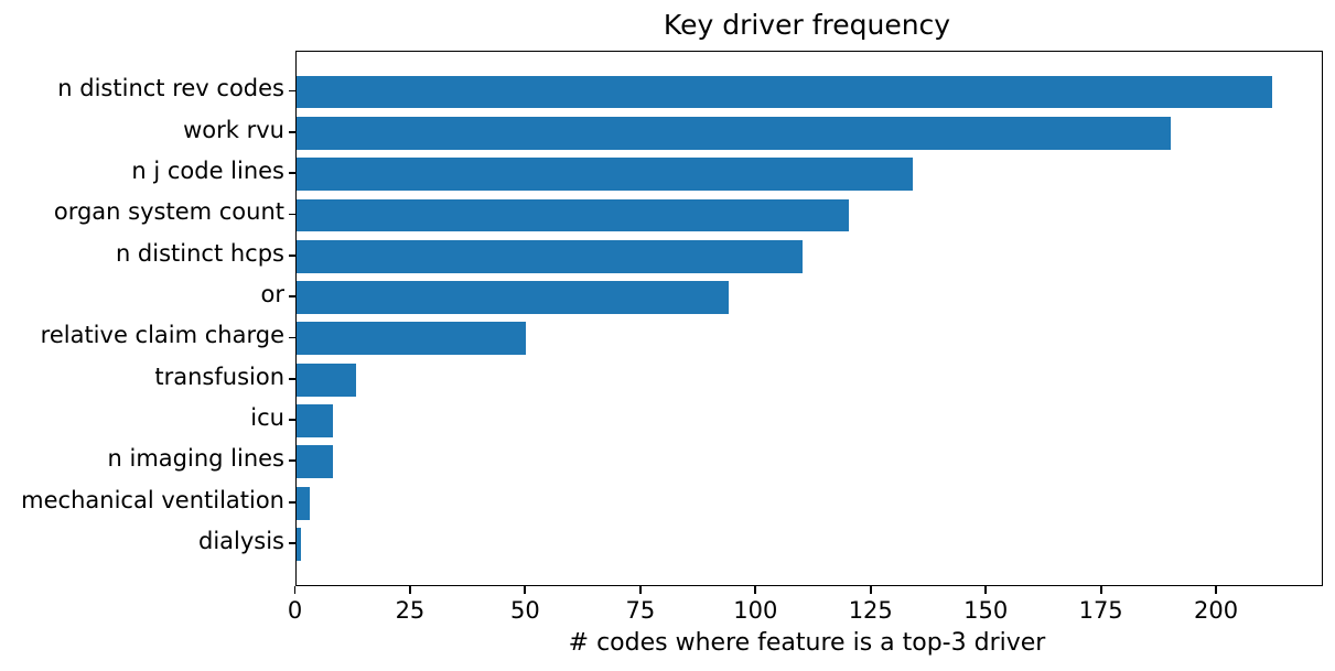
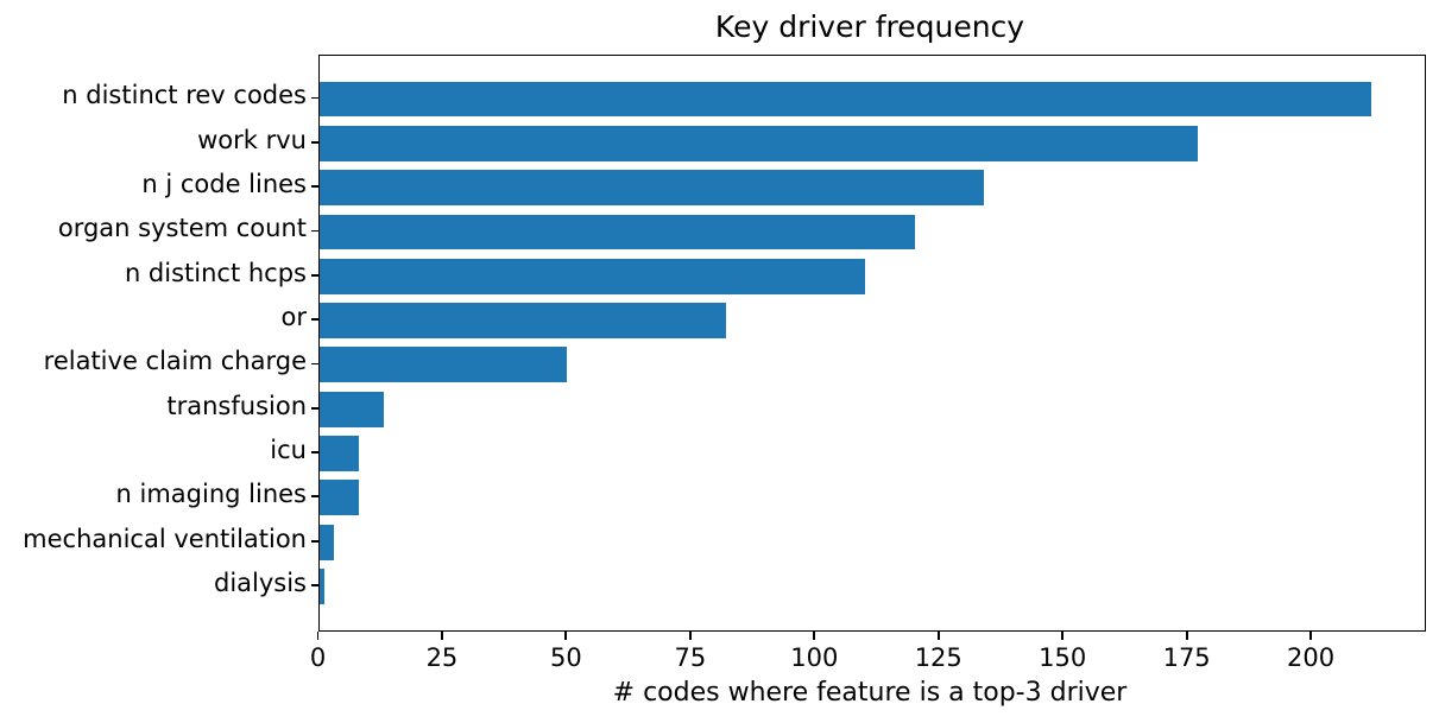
work rvu: 190 -> 177
or: 94 -> 82
